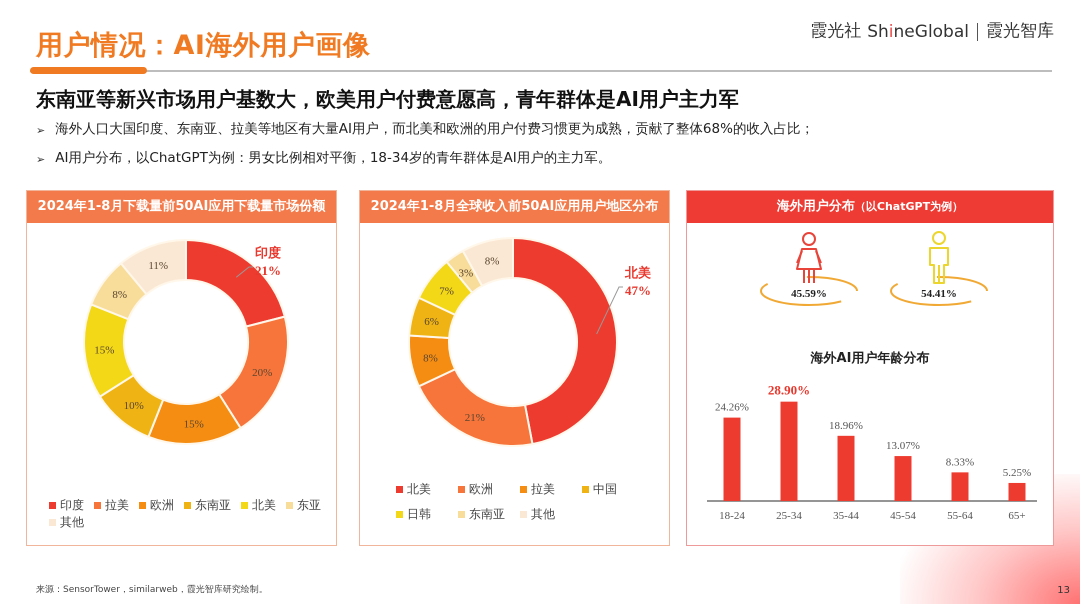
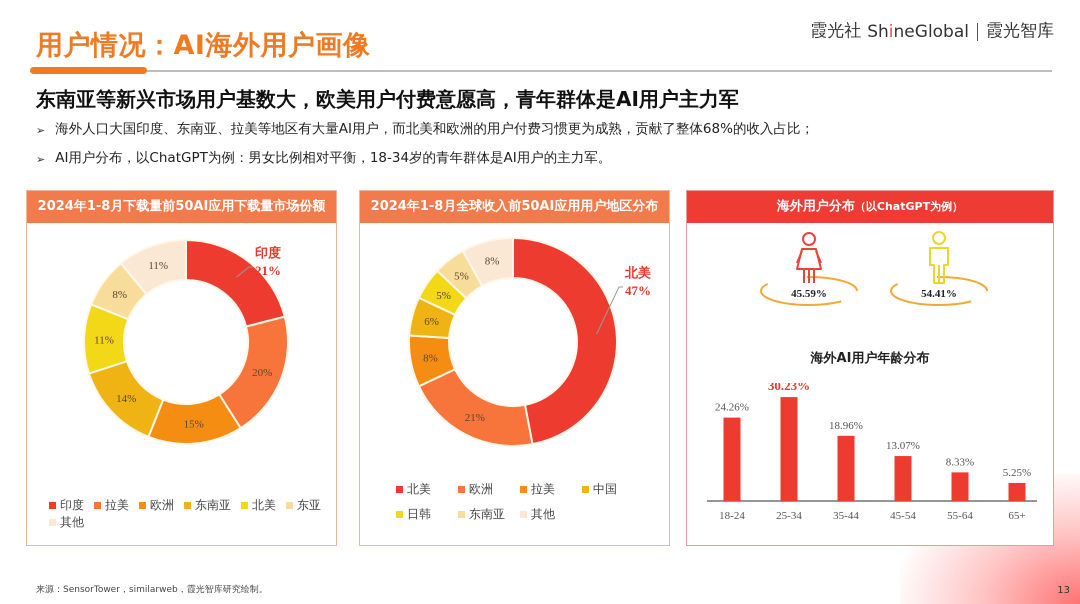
2024年1-8月下载量前50AI应用下载量市场份额/东南亚: 10% -> 14%
2024年1-8月下载量前50AI应用下载量市场份额/北美: 15% -> 11%
2024年1-8月全球收入前50AI应用用户地区分布/日韩: 7% -> 5%
2024年1-8月全球收入前50AI应用用户地区分布/东南亚: 3% -> 5%
海外AI用户年龄分布/25-34: 28.90% -> 30.23%
